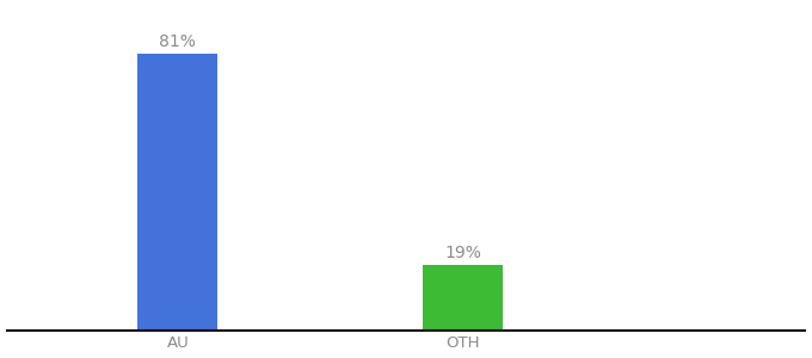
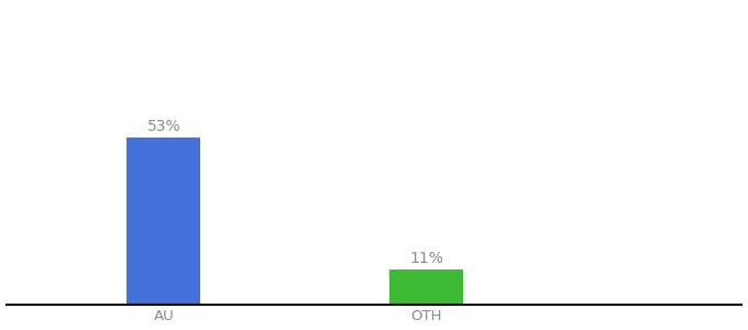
AU: 81% -> 53%
OTH: 19% -> 11%
